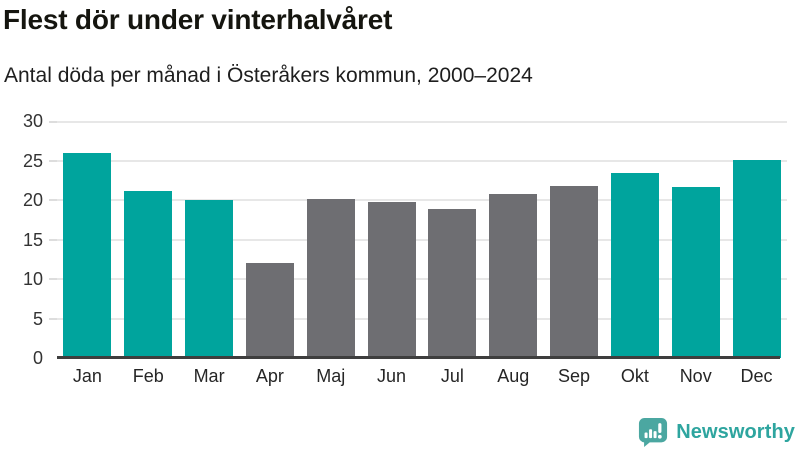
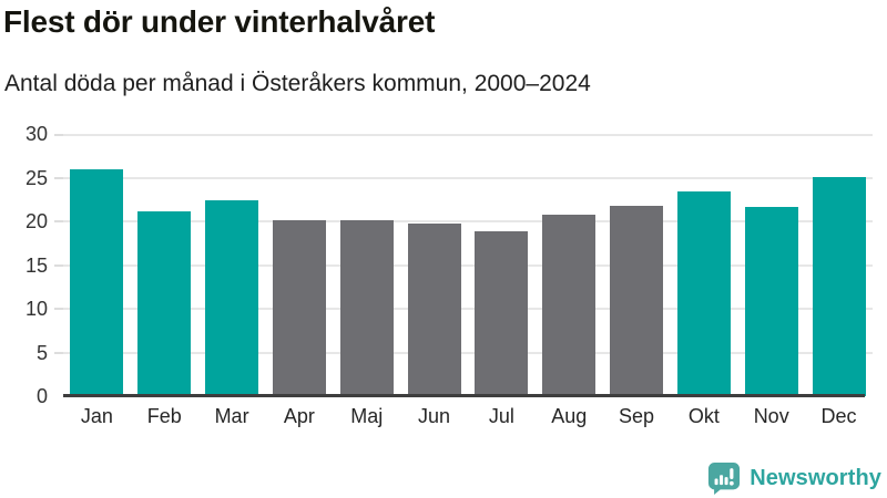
Mar: 20 -> 22
Apr: 12 -> 20
